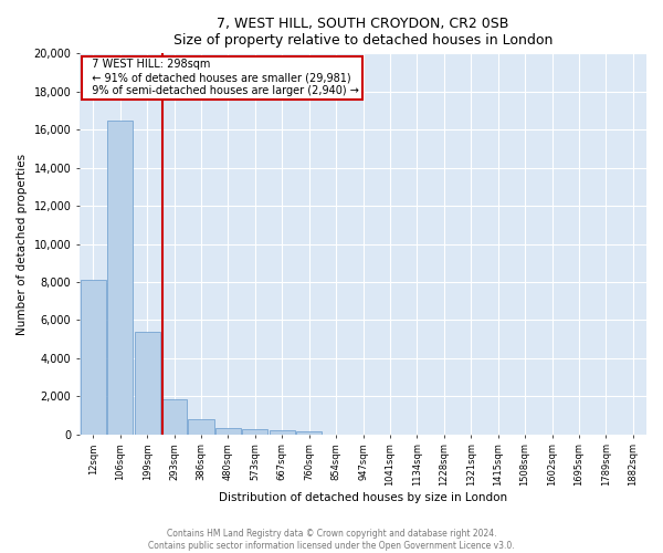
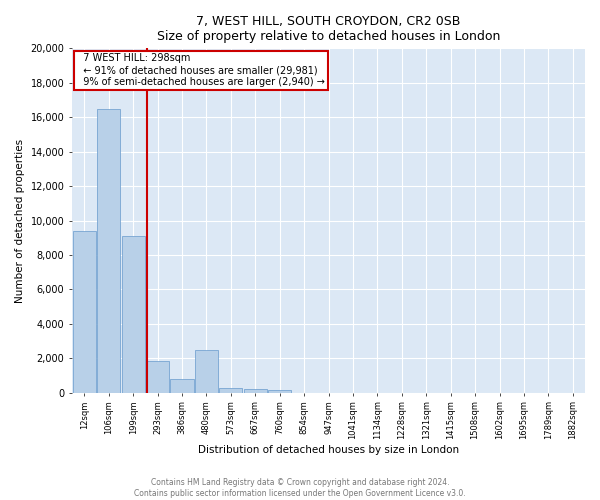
12sqm: 8,100 -> 9,400
199sqm: 5,400 -> 9,100
480sqm: 300 -> 2,500
